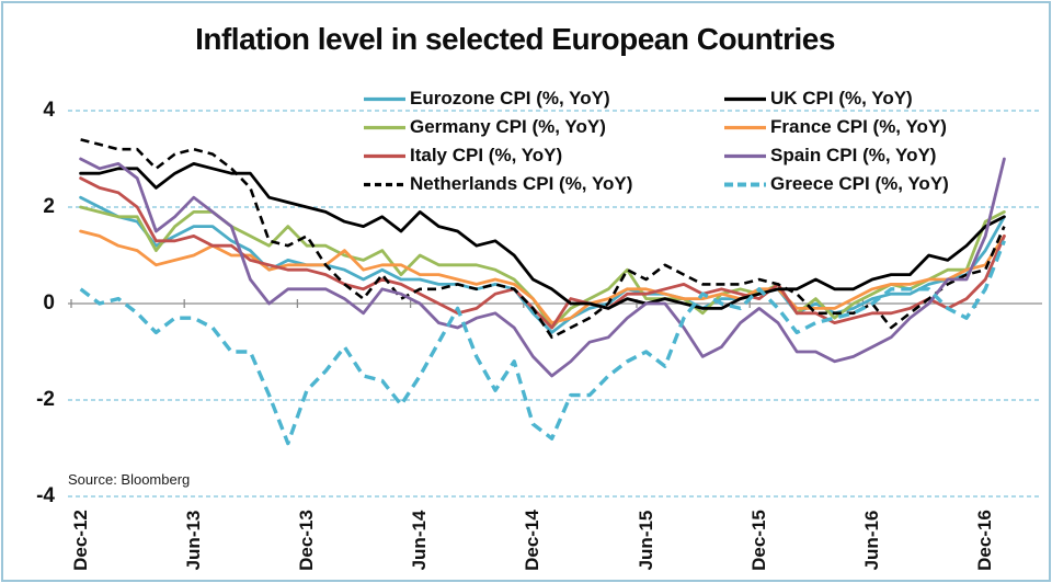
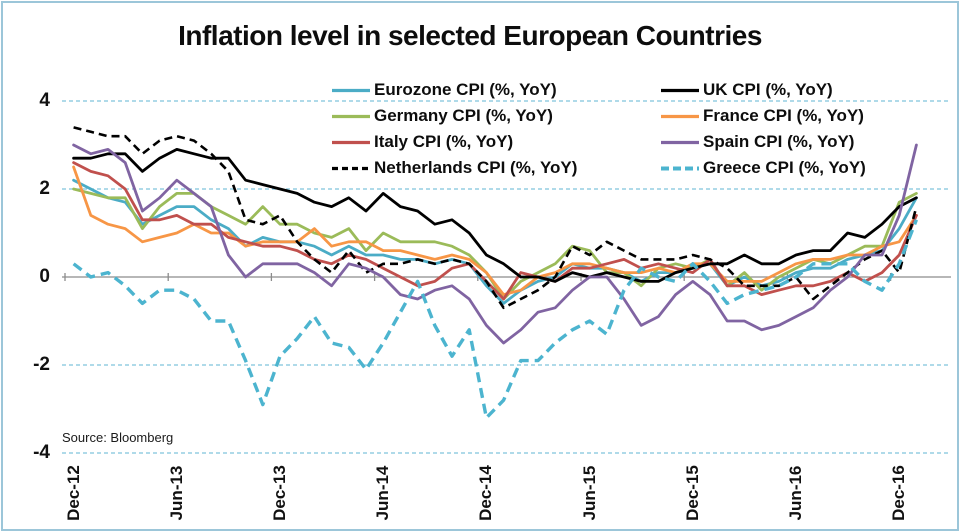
France CPI (%, YoY)/Dec-12: 1.5 -> 2.5
Greece CPI (%, YoY)/Dec-14: -2.5 -> -3.2
Germany CPI (%, YoY)/Jun-15: 0.1 -> 0.6
Netherlands CPI (%, YoY)/Dec-16: 0.7 -> 0.1
